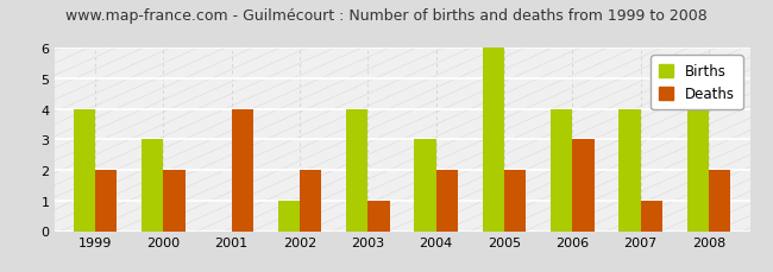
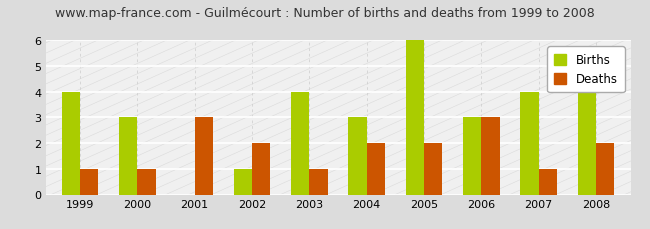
Deaths/1999: 2 -> 1
Deaths/2000: 2 -> 1
Deaths/2001: 4 -> 3
Births/2006: 4 -> 3
